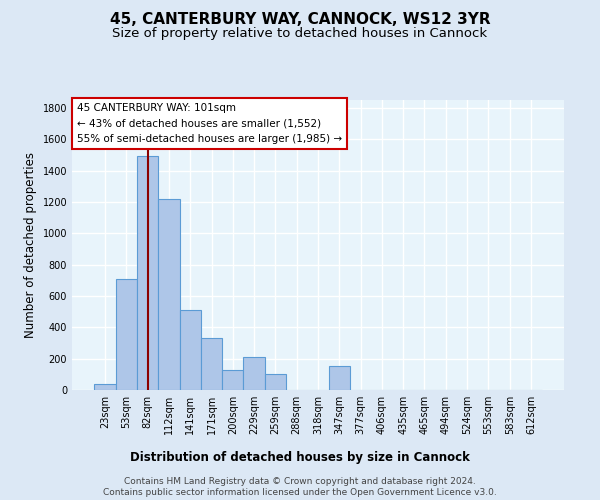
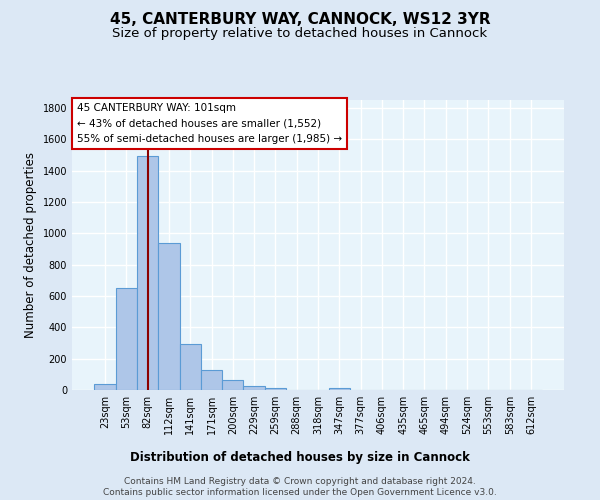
53sqm: 710 -> 650
112sqm: 1220 -> 940
141sqm: 510 -> 300
171sqm: 330 -> 130
200sqm: 130 -> 60
229sqm: 210 -> 20
259sqm: 100 -> 20
347sqm: 150 -> 20
